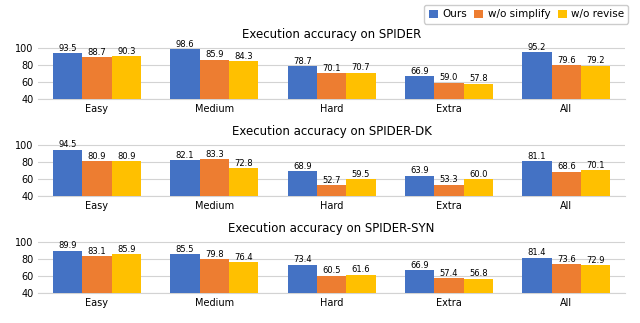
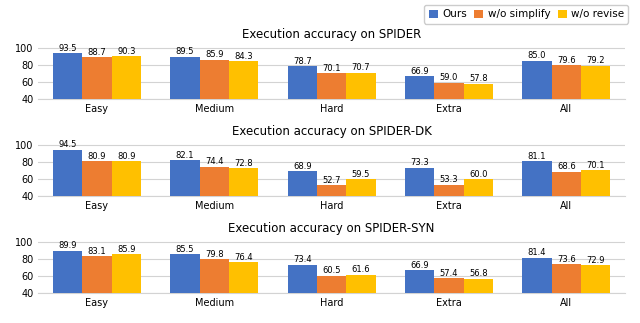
Execution accuracy on SPIDER/Ours/Medium: 98.6 -> 89.5
Execution accuracy on SPIDER/Ours/All: 95.2 -> 85.0
Execution accuracy on SPIDER-DK/w/o simplify/Medium: 83.3 -> 74.4
Execution accuracy on SPIDER-DK/Ours/Extra: 63.9 -> 73.3
